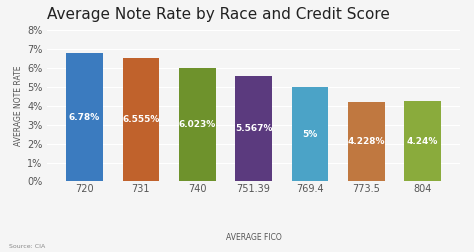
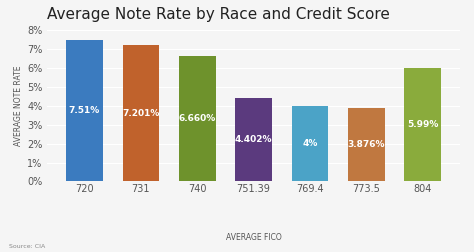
720: 6.78% -> 7.51%
731: 6.555% -> 7.201%
740: 6.023% -> 6.660%
751.39: 5.567% -> 4.402%
769.4: 5% -> 4%
773.5: 4.228% -> 3.876%
804: 4.24% -> 5.99%
